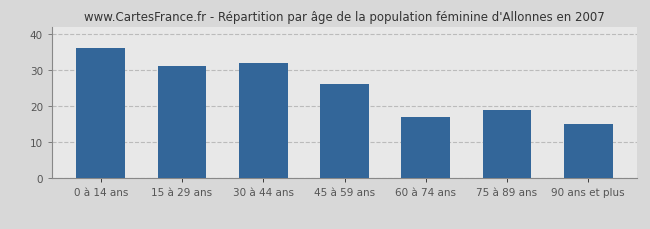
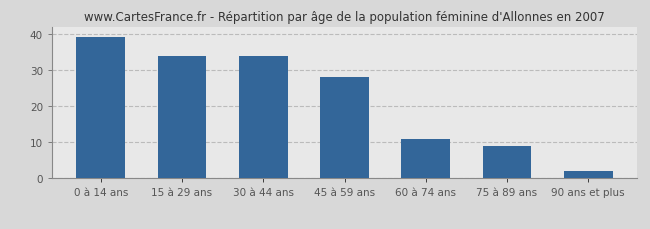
0 à 14 ans: 36 -> 39
15 à 29 ans: 31 -> 34
30 à 44 ans: 32 -> 34
45 à 59 ans: 26 -> 28
60 à 74 ans: 17 -> 11
75 à 89 ans: 19 -> 9
90 ans et plus: 15 -> 2
